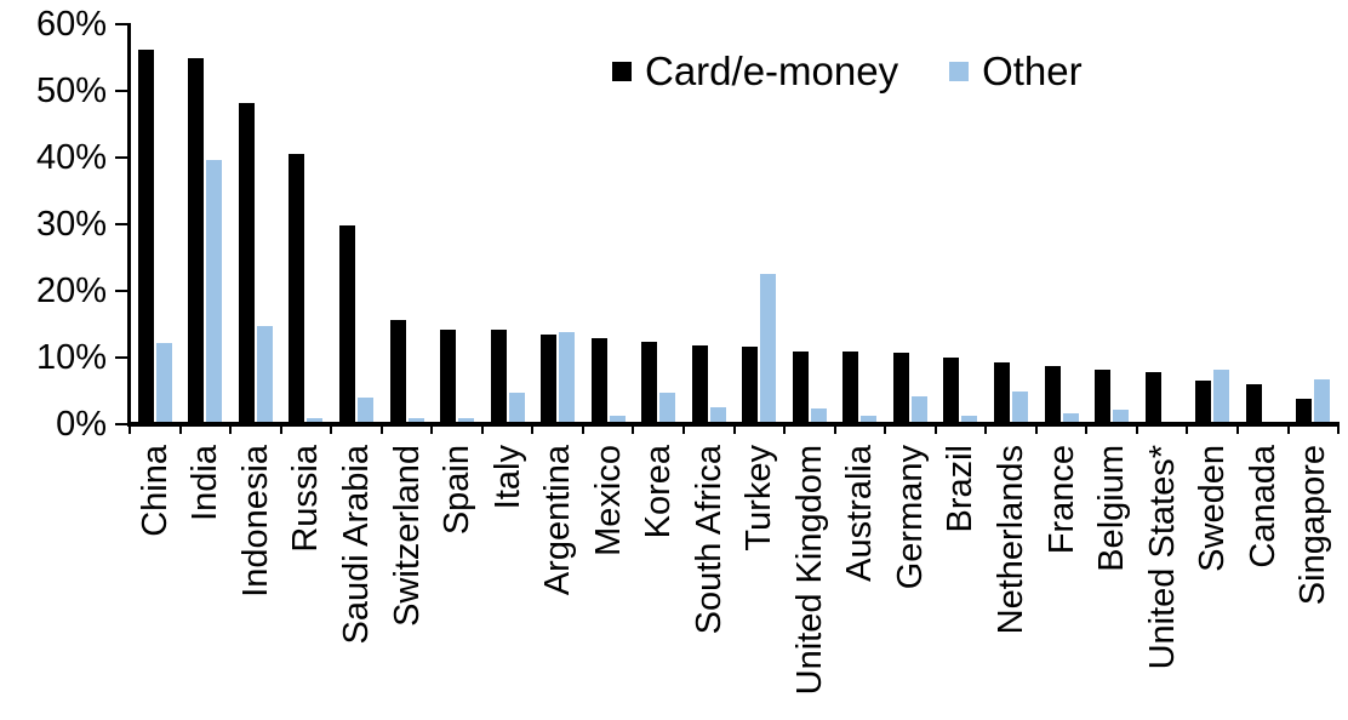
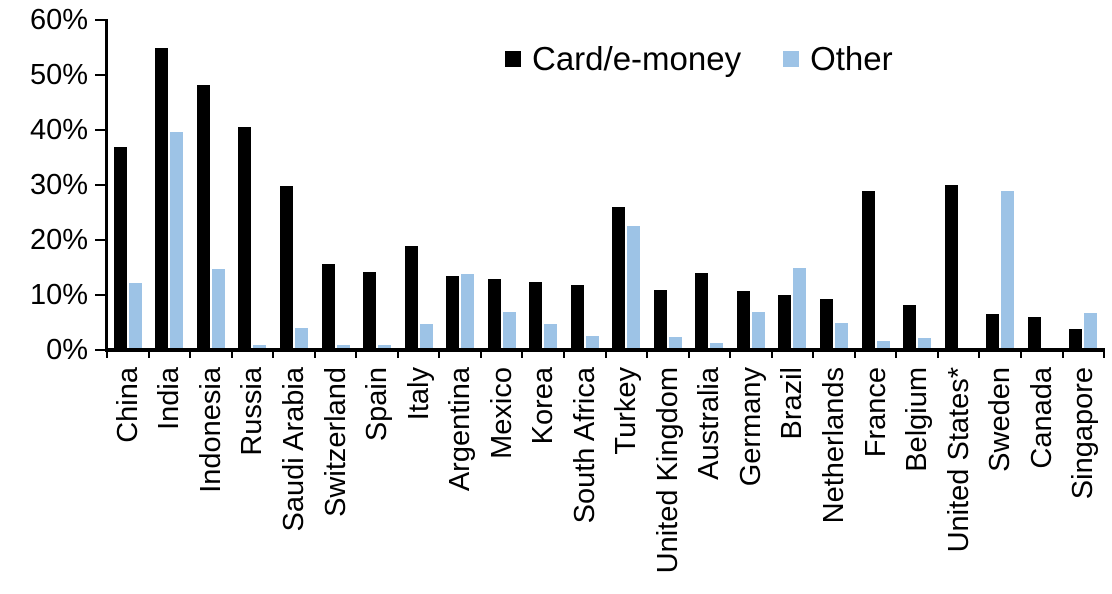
Card/e-money/China: 56% -> 37%
Card/e-money/Italy: 14% -> 19%
Other/Mexico: 1% -> 7%
Card/e-money/Turkey: 12% -> 26%
Card/e-money/Australia: 11% -> 14%
Other/Germany: 4% -> 7%
Other/Brazil: 1% -> 15%
Card/e-money/France: 9% -> 29%
Card/e-money/United States*: 8% -> 30%
Other/Sweden: 8% -> 29%
